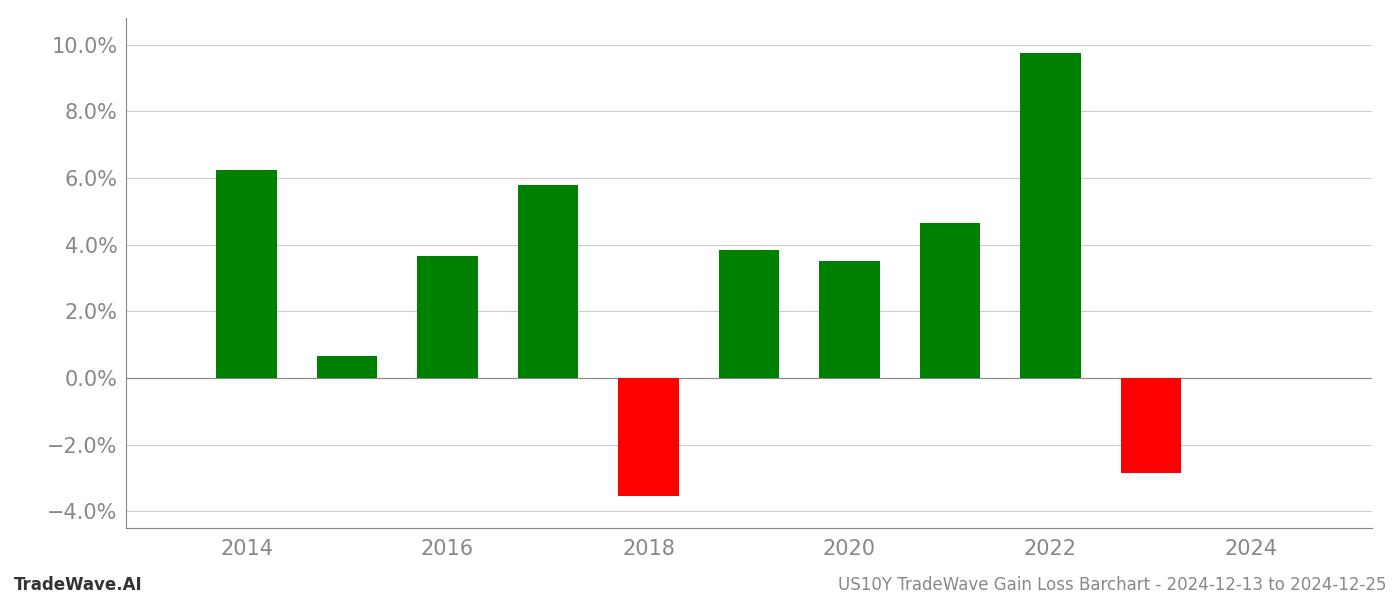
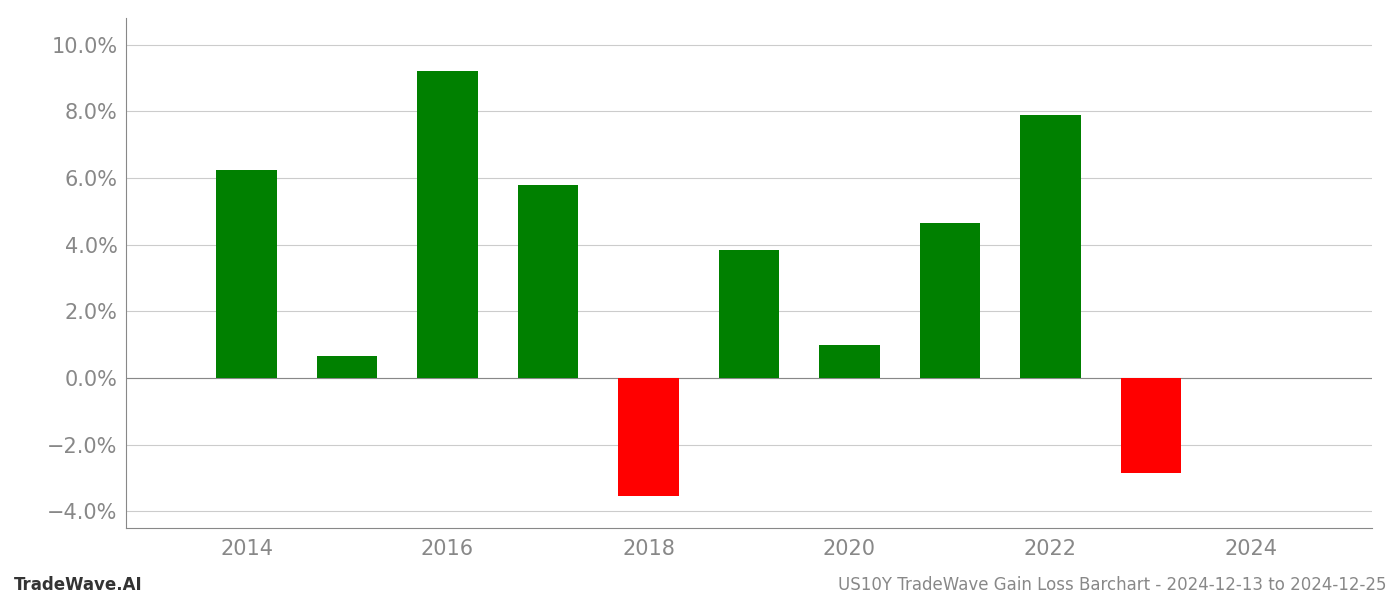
2016: 3.65% -> 9.20%
2020: 3.50% -> 1.00%
2022: 9.75% -> 7.90%
